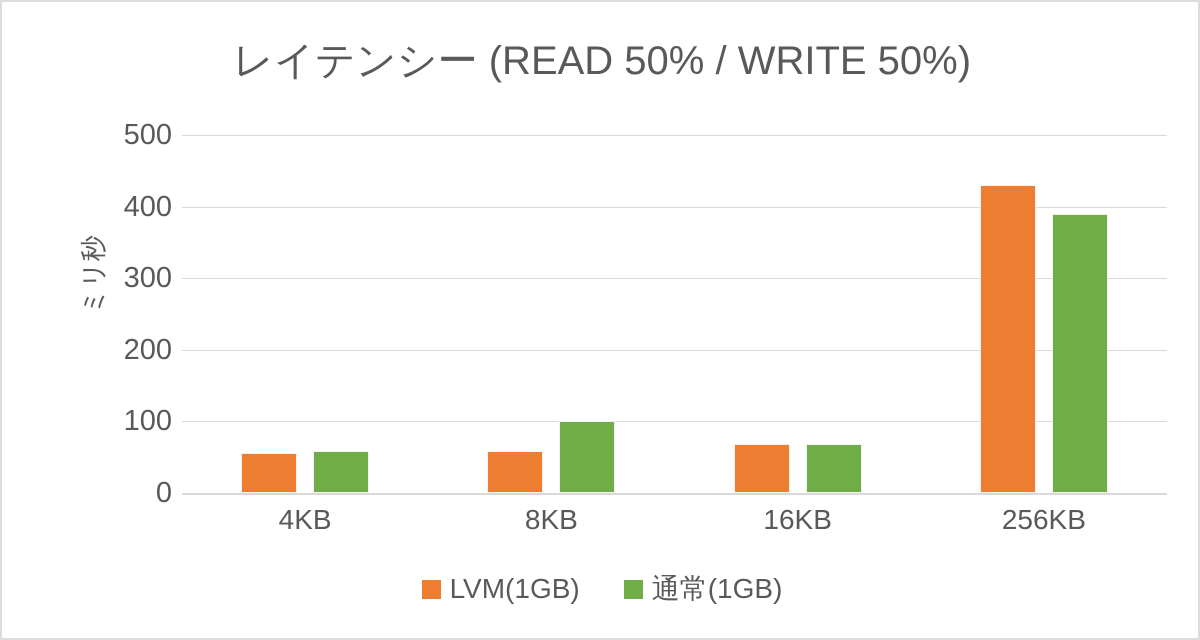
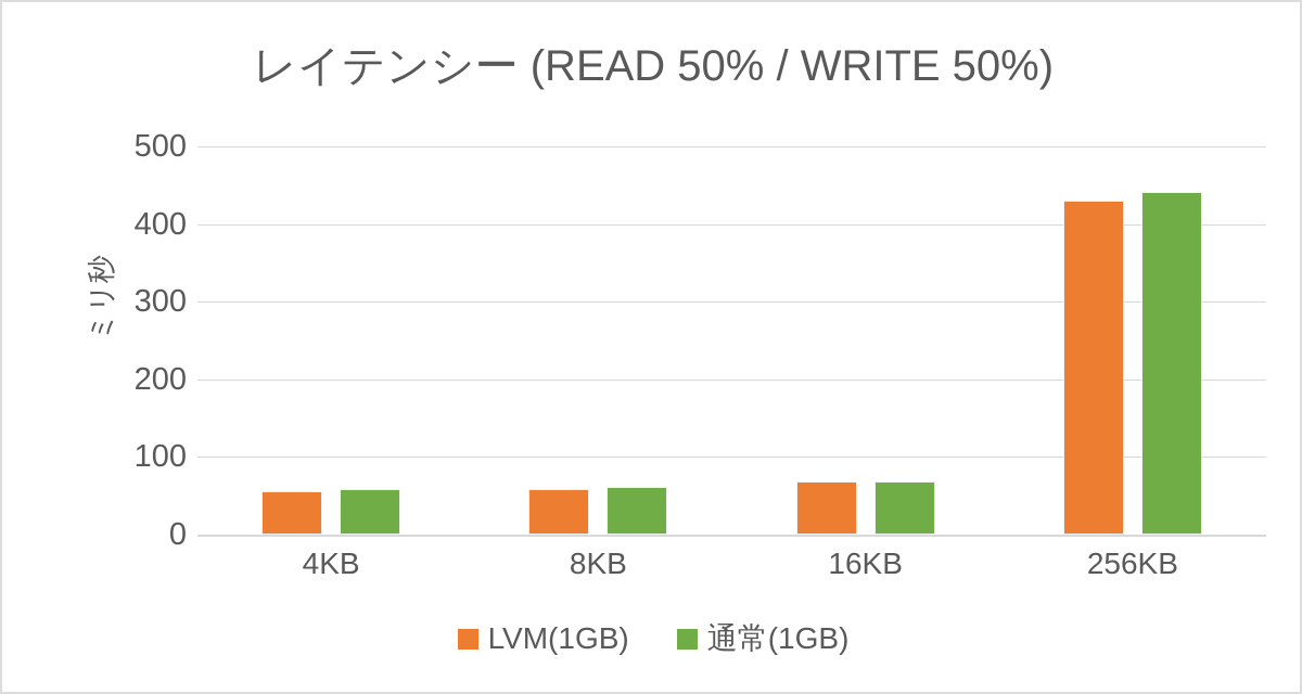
通常(1GB)/8KB: 100 -> 60
通常(1GB)/256KB: 390 -> 440
